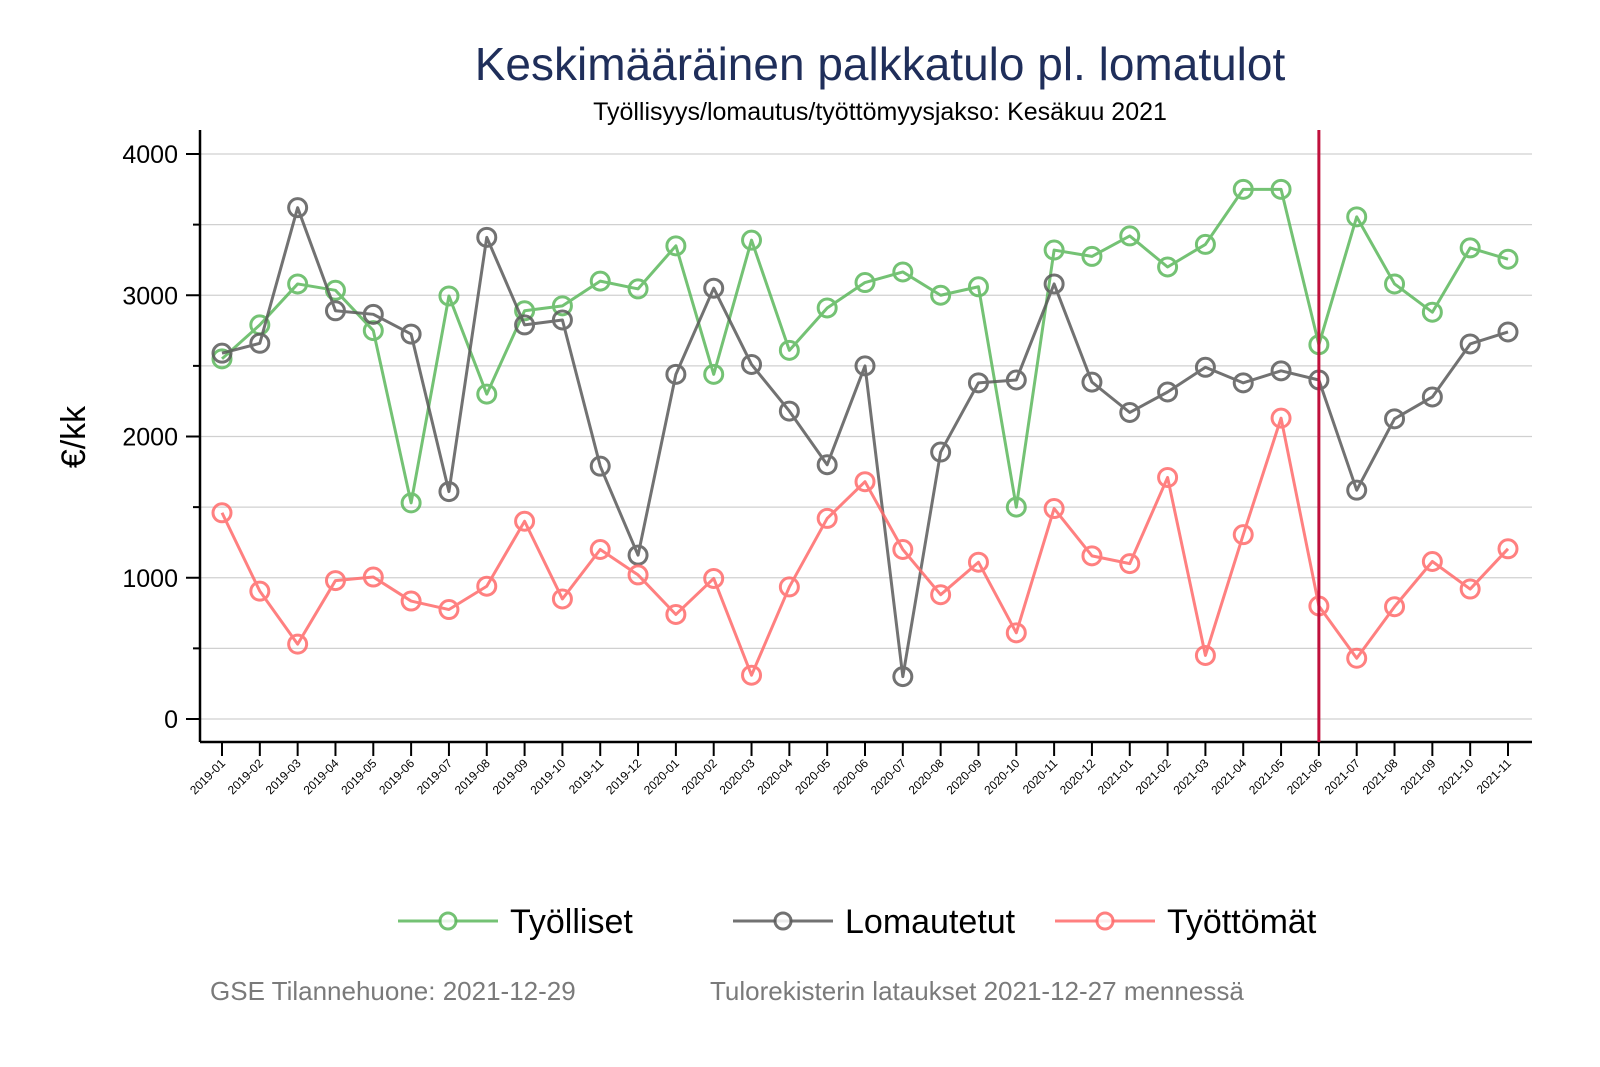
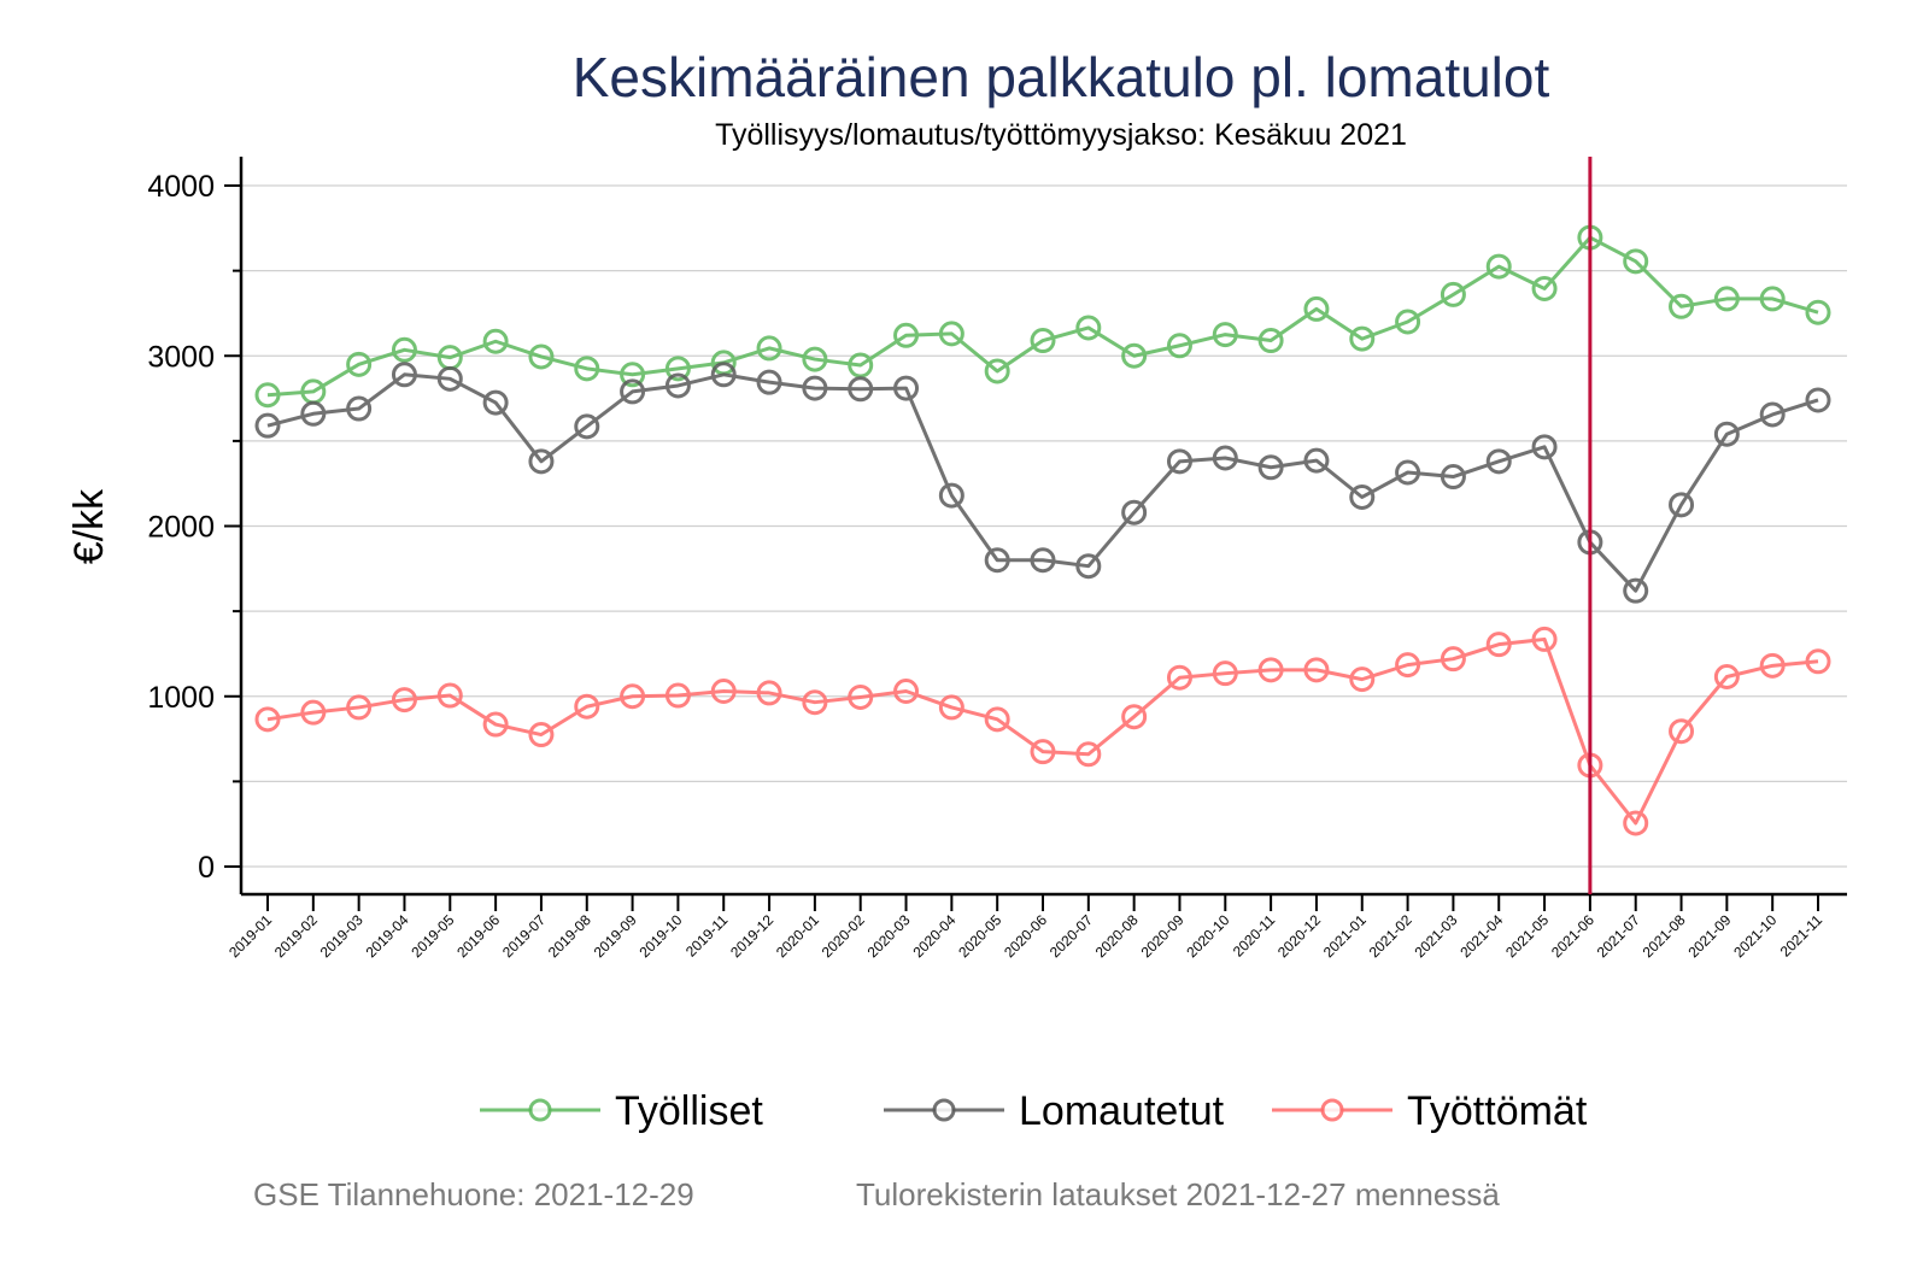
Työlliset/2019-01: 2550 -> 2770
Työttömät/2019-01: 1460 -> 860
Työlliset/2019-03: 3080 -> 2950
Lomautetut/2019-03: 3620 -> 2690
Työttömät/2019-03: 530 -> 940
Työlliset/2019-05: 2750 -> 2990
Työlliset/2019-06: 1530 -> 3080
Lomautetut/2019-07: 1610 -> 2380
Työlliset/2019-08: 2300 -> 2920
Lomautetut/2019-08: 3410 -> 2580
Työttömät/2019-09: 1400 -> 1000
Työttömät/2019-10: 850 -> 1000
Työlliset/2019-11: 3100 -> 2960
Lomautetut/2019-11: 1790 -> 2890
Työttömät/2019-11: 1200 -> 1030
Lomautetut/2019-12: 1160 -> 2840
Työlliset/2020-01: 3350 -> 2980
Lomautetut/2020-01: 2440 -> 2810
Työttömät/2020-01: 740 -> 960
Työlliset/2020-02: 2440 -> 2940
Lomautetut/2020-02: 3050 -> 2800
Työlliset/2020-03: 3390 -> 3120
Lomautetut/2020-03: 2510 -> 2810
Työttömät/2020-03: 310 -> 1030
Työlliset/2020-04: 2610 -> 3130
Työttömät/2020-05: 1420 -> 860
Lomautetut/2020-06: 2500 -> 1800
Työttömät/2020-06: 1680 -> 680
Lomautetut/2020-07: 300 -> 1760
Työttömät/2020-07: 1200 -> 660
Lomautetut/2020-08: 1890 -> 2080
Työlliset/2020-10: 1500 -> 3120
Työttömät/2020-10: 610 -> 1140
Työlliset/2020-11: 3320 -> 3090
Lomautetut/2020-11: 3080 -> 2340
Työttömät/2020-11: 1490 -> 1160
Työlliset/2021-01: 3420 -> 3100
Työttömät/2021-02: 1710 -> 1180
Lomautetut/2021-03: 2490 -> 2290
Työttömät/2021-03: 450 -> 1220
Työlliset/2021-04: 3750 -> 3520
Työlliset/2021-05: 3750 -> 3400
Työttömät/2021-05: 2130 -> 1340
Työlliset/2021-06: 2650 -> 3700
Lomautetut/2021-06: 2400 -> 1900
Työttömät/2021-06: 800 -> 600
Työttömät/2021-07: 430 -> 260
Työlliset/2021-08: 3080 -> 3290
Työlliset/2021-09: 2880 -> 3340
Lomautetut/2021-09: 2280 -> 2540
Työttömät/2021-10: 920 -> 1180
